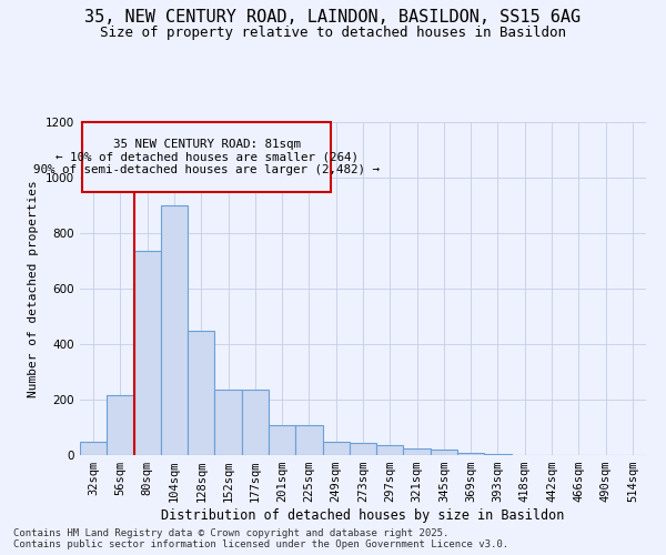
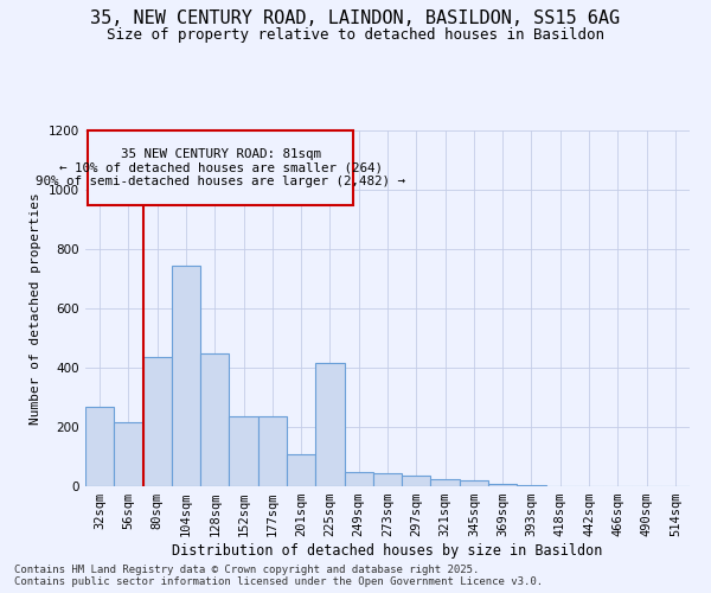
32sqm: 50 -> 270
80sqm: 735 -> 435
104sqm: 900 -> 745
225sqm: 110 -> 415
